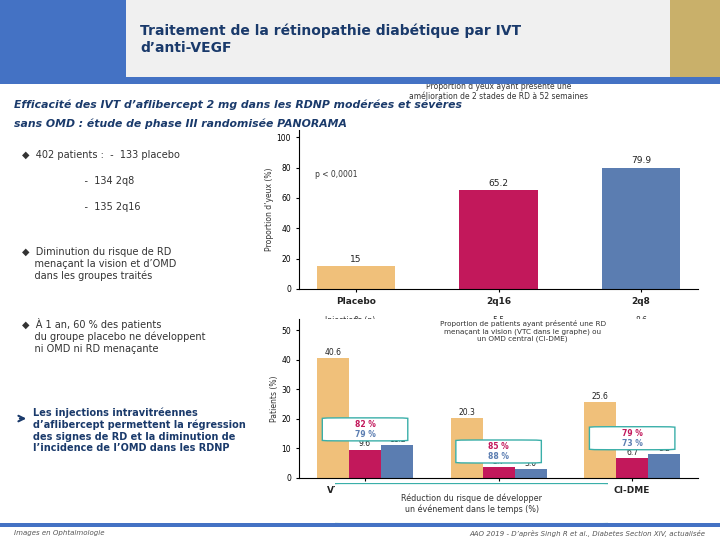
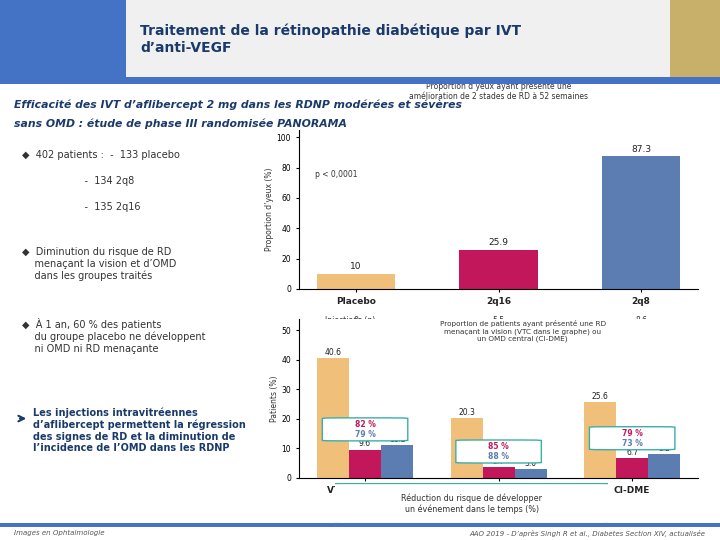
Placebo: 15 -> 10
2q16: 65.2 -> 25.9
2q8: 79.9 -> 87.3
